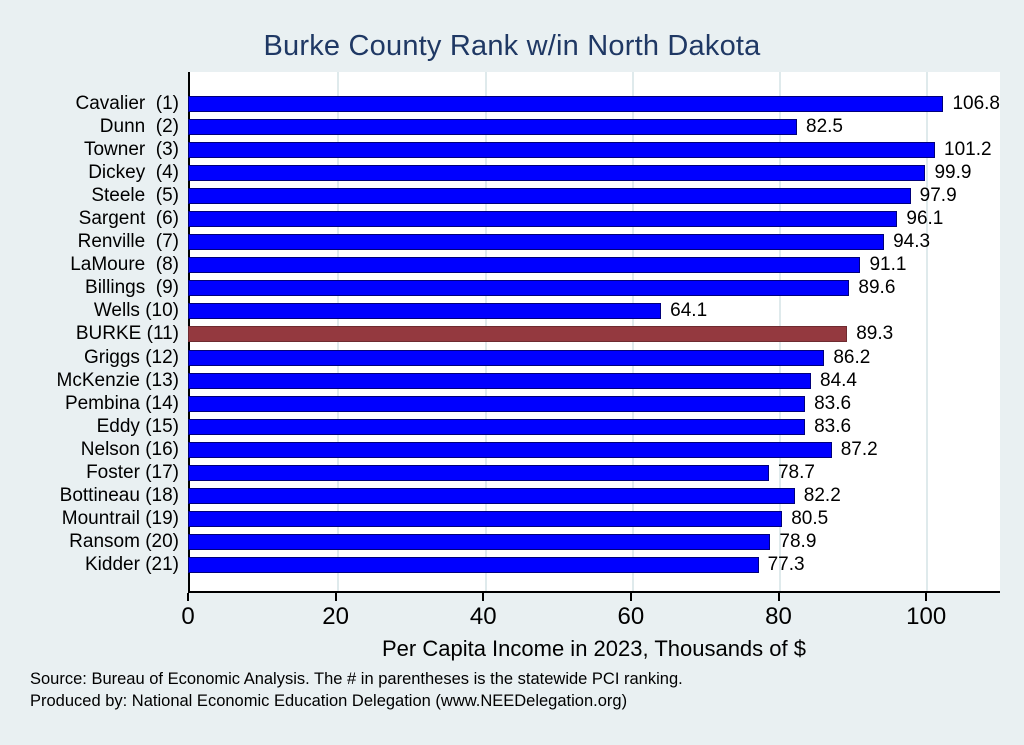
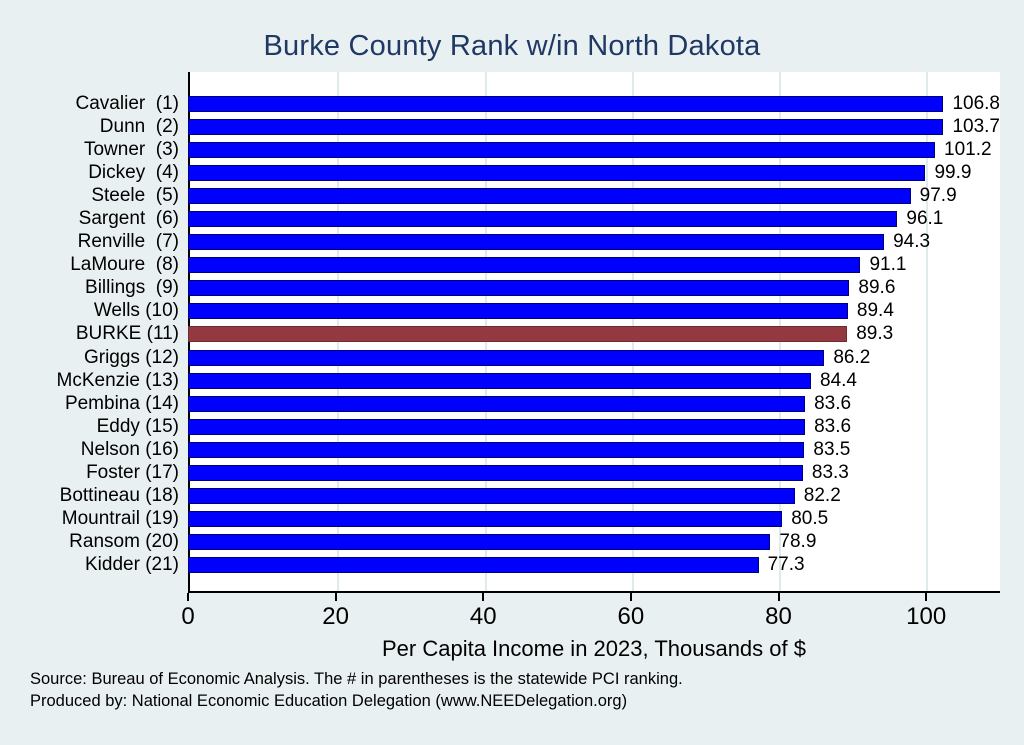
Dunn (2): 82.5 -> 103.7
Wells (10): 64.1 -> 89.4
Nelson (16): 87.2 -> 83.5
Foster (17): 78.7 -> 83.3
